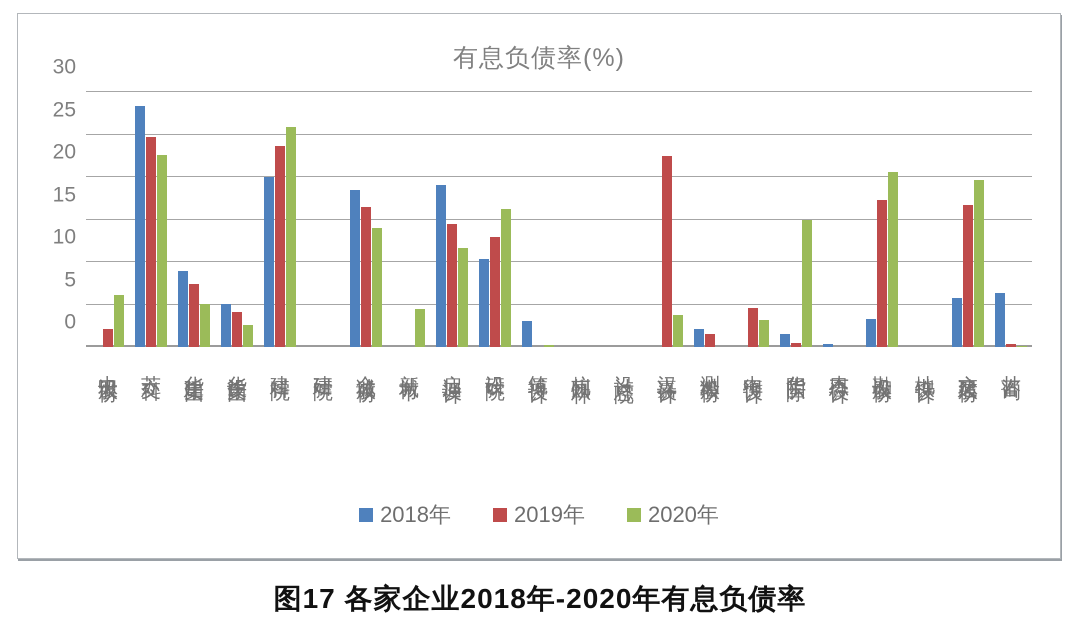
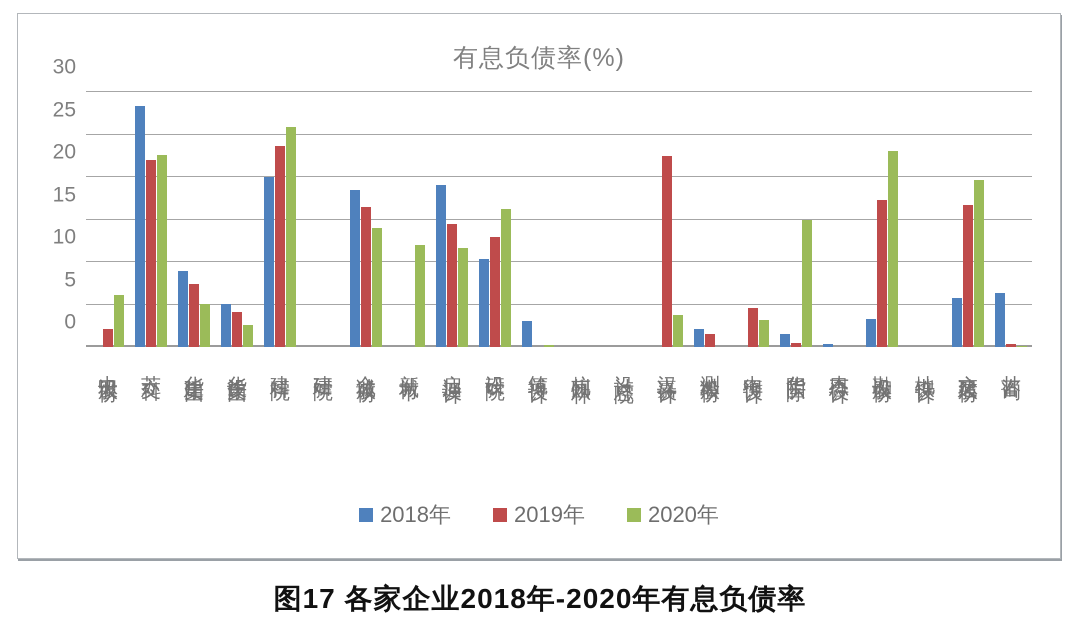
2019年/苏交科: 25 -> 22
2020年/新城市: 4 -> 12
2020年/勘设股份: 21 -> 23
